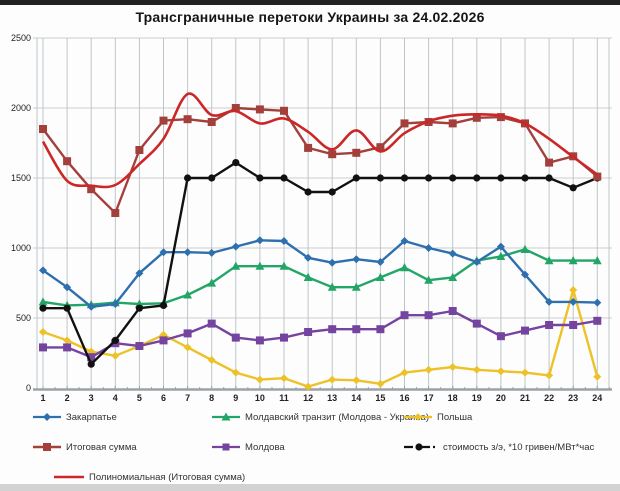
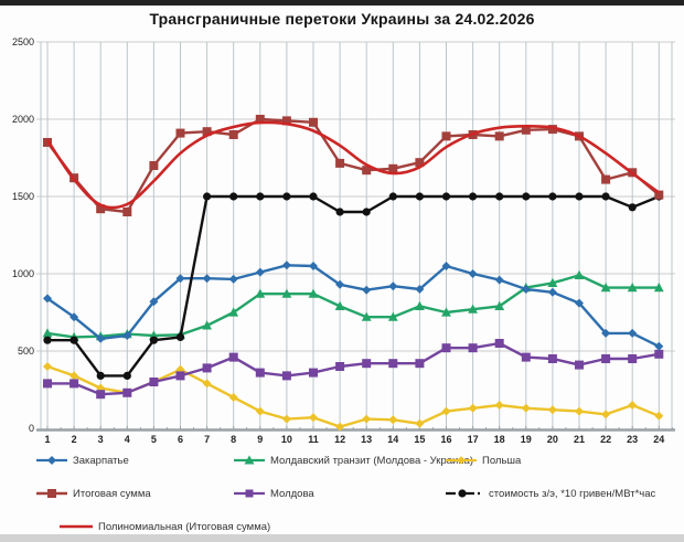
Полиномиальная (Итоговая сумма)/1: 1760 -> 1860
Полиномиальная (Итоговая сумма)/2: 1480 -> 1610
стоимость з/э, *10 гривен/МВт*час/3: 170 -> 340
Итоговая сумма/4: 1250 -> 1400
Молдова/4: 320 -> 230
Полиномиальная (Итоговая сумма)/7: 2100 -> 1900
стоимость з/э, *10 гривен/МВт*час/9: 1610 -> 1500
Полиномиальная (Итоговая сумма)/10: 1890 -> 1970
Полиномиальная (Итоговая сумма)/14: 1840 -> 1650
Молдавский транзит (Молдова - Украина)/16: 860 -> 750
Закарпатье/20: 1010 -> 880
Молдова/20: 370 -> 450
Польша/23: 700 -> 150
Закарпатье/24: 610 -> 530
